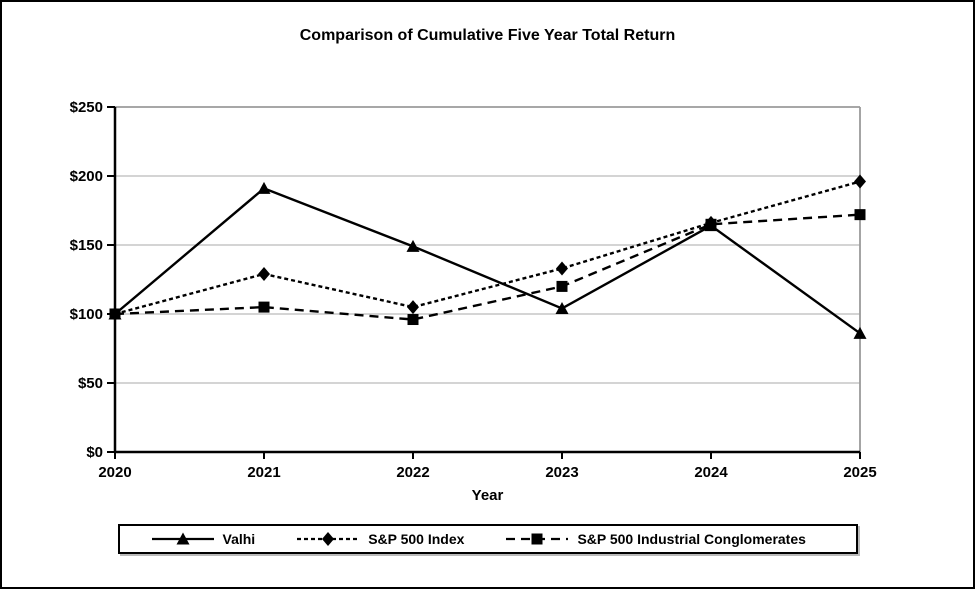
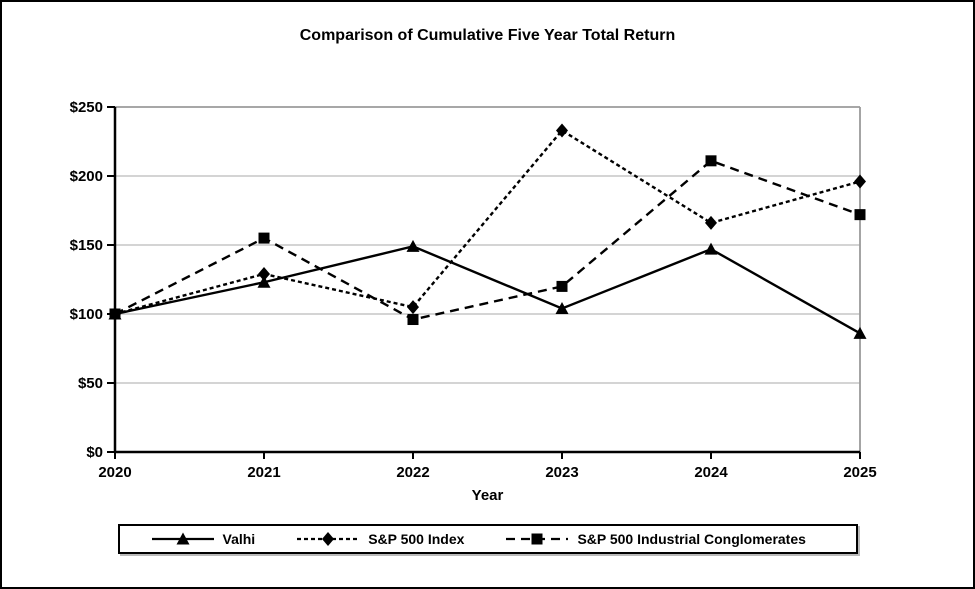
Valhi/2021: $191 -> $123
S&P 500 Industrial Conglomerates/2021: $105 -> $155
S&P 500 Index/2023: $133 -> $233
Valhi/2024: $164 -> $147
S&P 500 Industrial Conglomerates/2024: $165 -> $211
